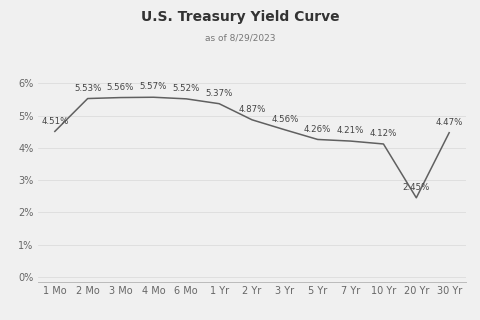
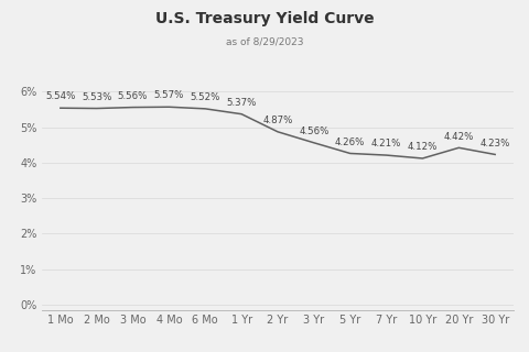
1 Mo: 4.51% -> 5.54%
20 Yr: 2.45% -> 4.42%
30 Yr: 4.47% -> 4.23%
